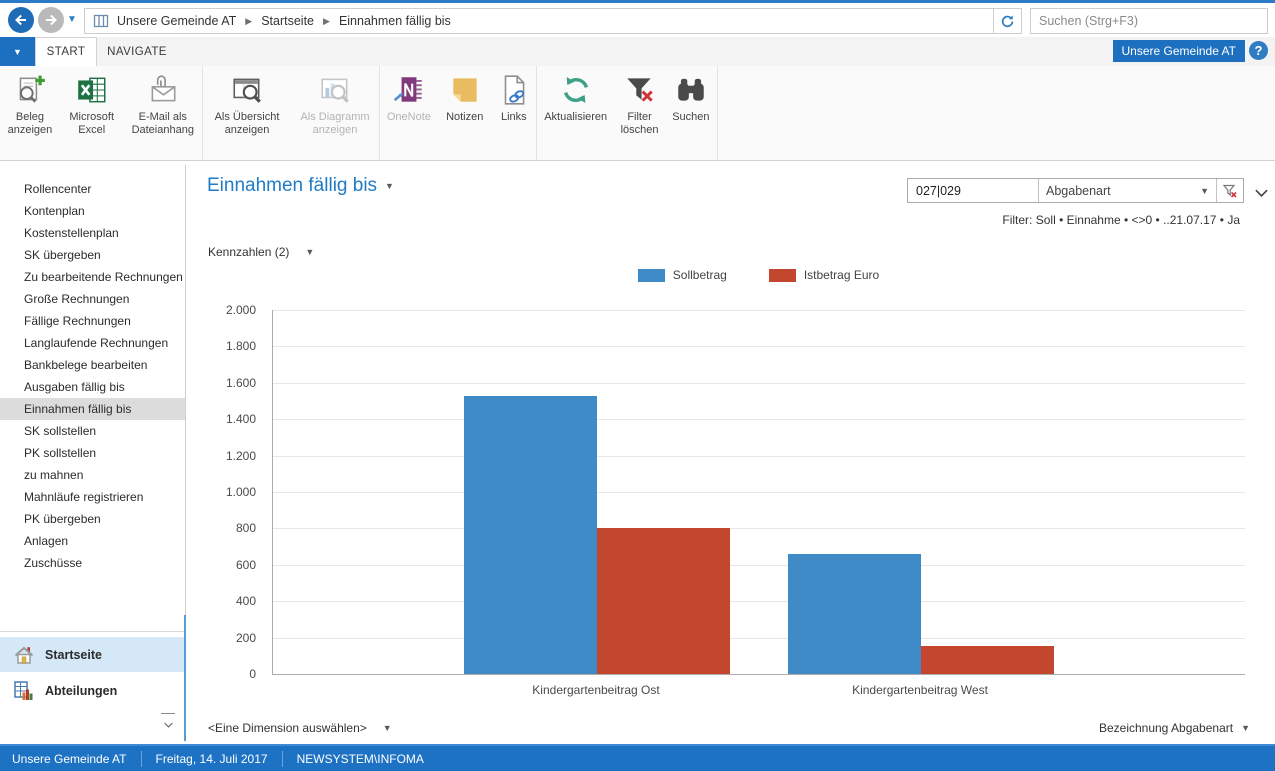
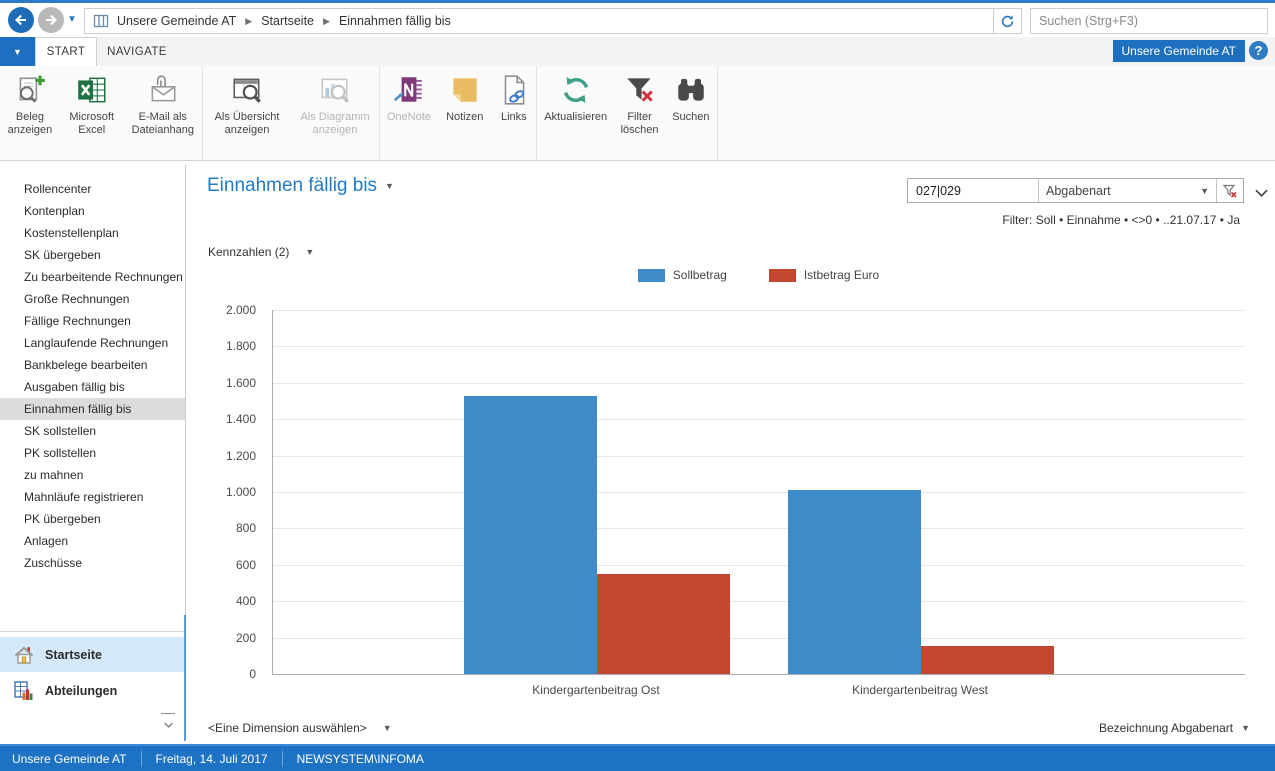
Istbetrag Euro/Kindergartenbeitrag Ost: 800 -> 550
Sollbetrag/Kindergartenbeitrag West: 660 -> 1010
